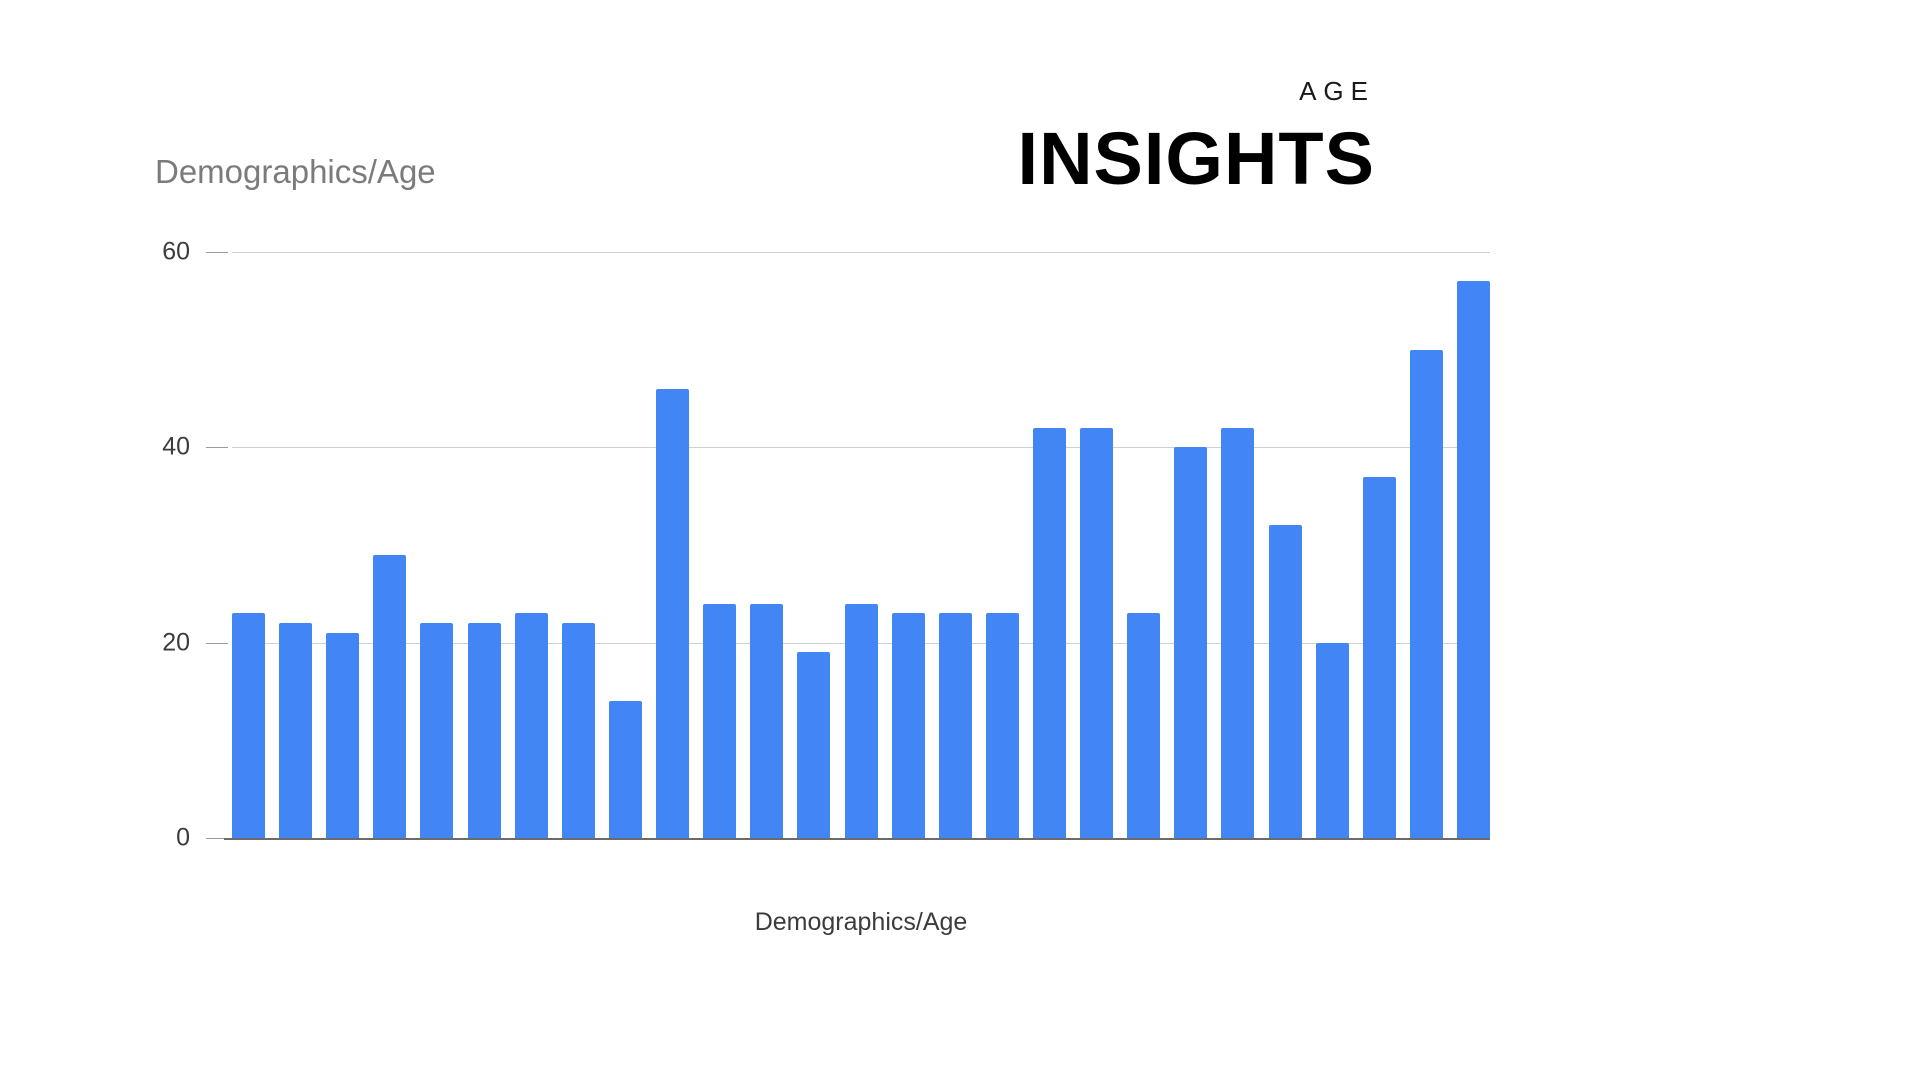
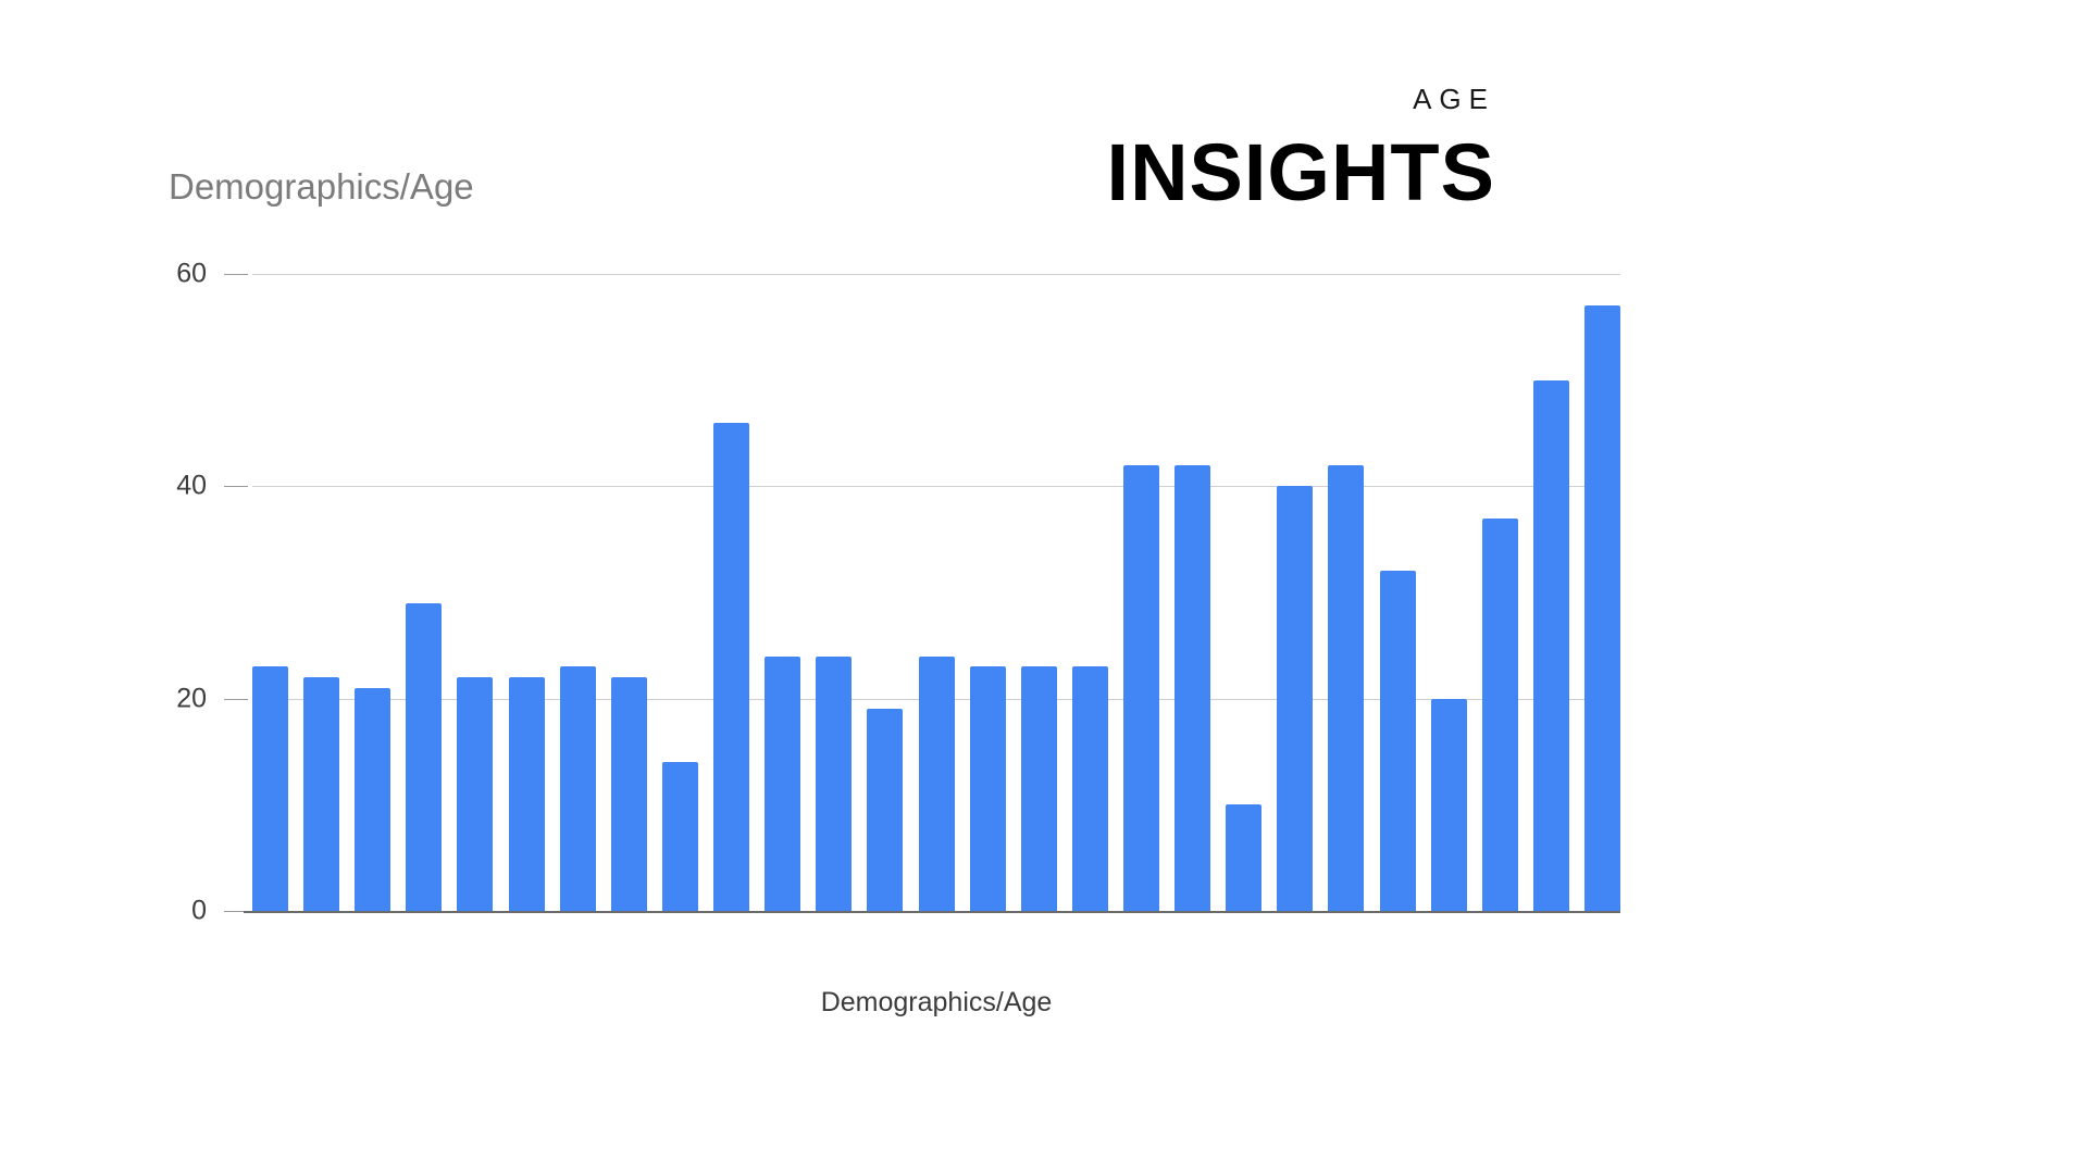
20: 23 -> 10
